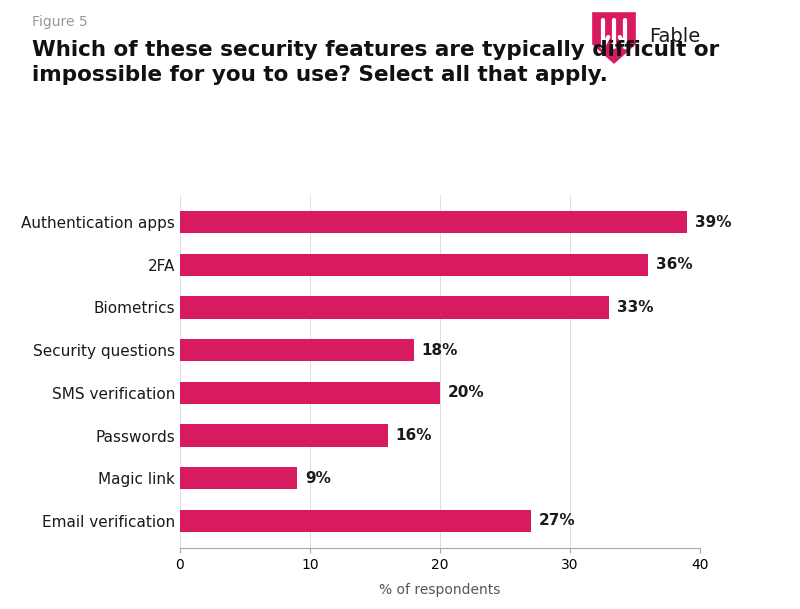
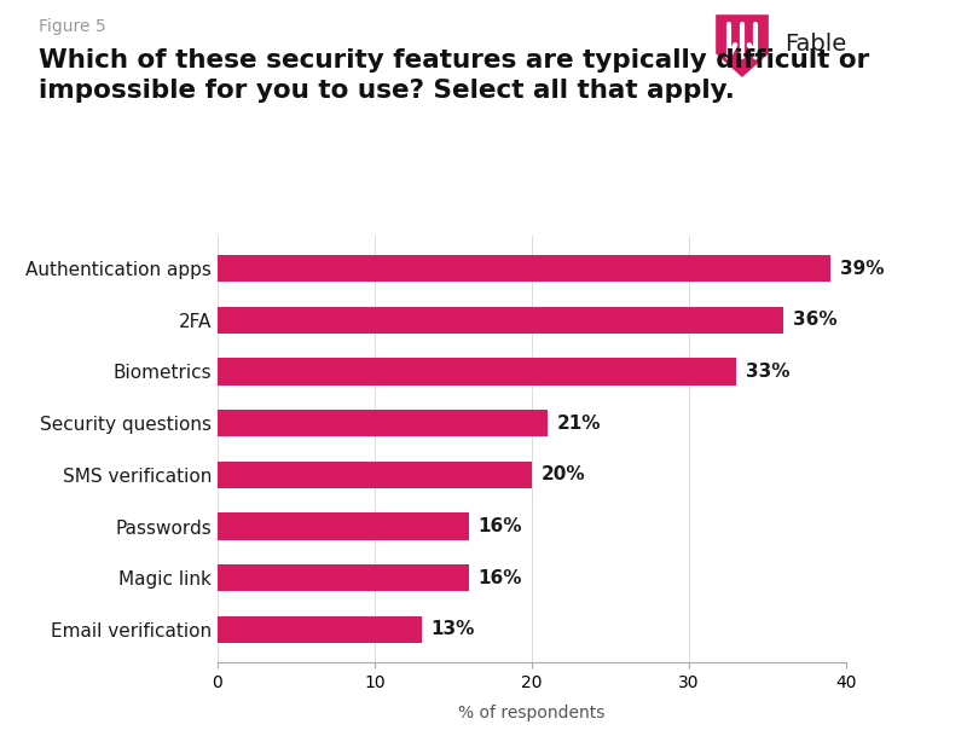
Security questions: 18% -> 21%
Magic link: 9% -> 16%
Email verification: 27% -> 13%
